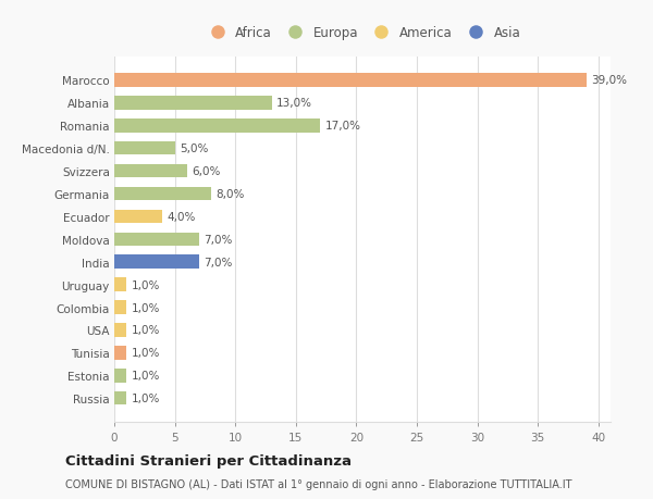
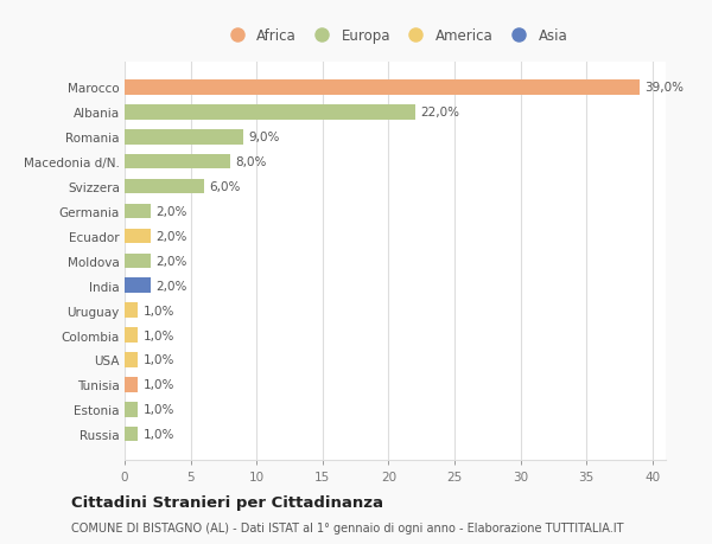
Albania: 13,0% -> 22,0%
Romania: 17,0% -> 9,0%
Macedonia d/N.: 5,0% -> 8,0%
Germania: 8,0% -> 2,0%
Ecuador: 4,0% -> 2,0%
Moldova: 7,0% -> 2,0%
India: 7,0% -> 2,0%
